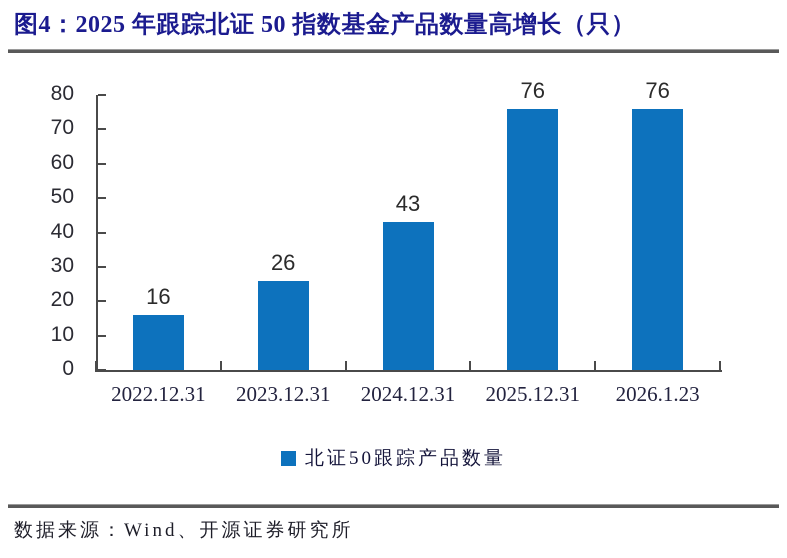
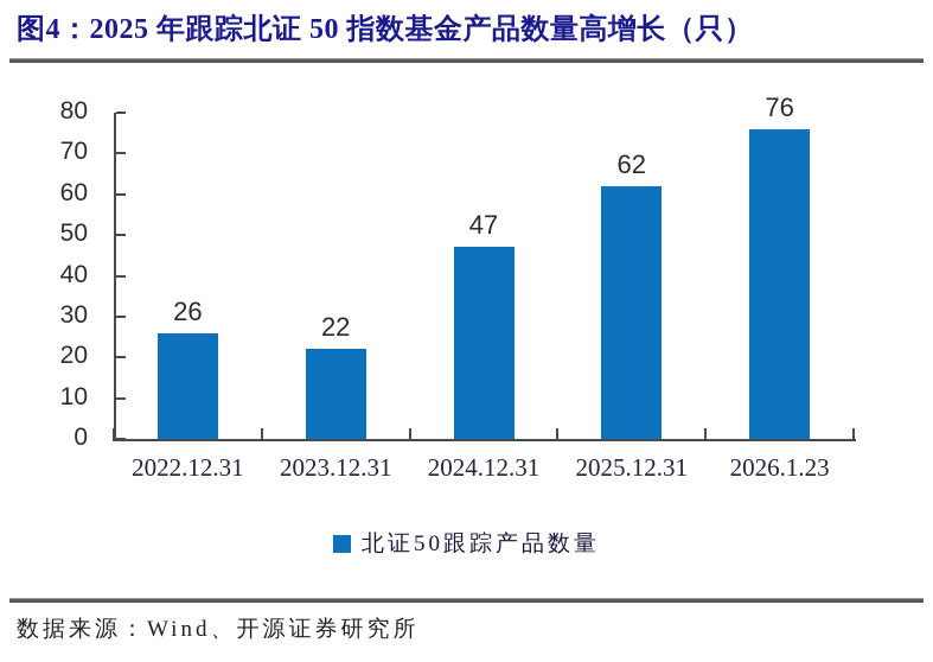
2022.12.31: 16 -> 26
2023.12.31: 26 -> 22
2024.12.31: 43 -> 47
2025.12.31: 76 -> 62
